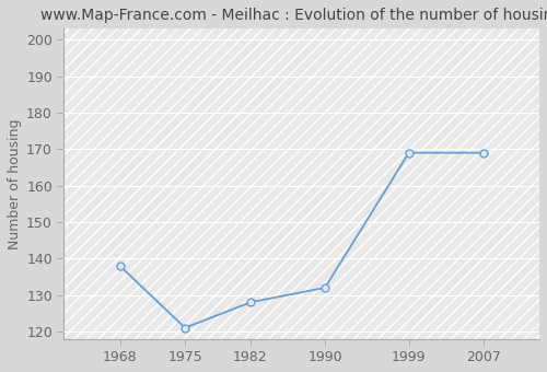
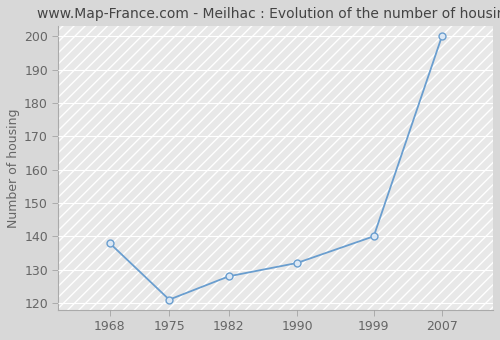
1999: 169 -> 140
2007: 169 -> 200
